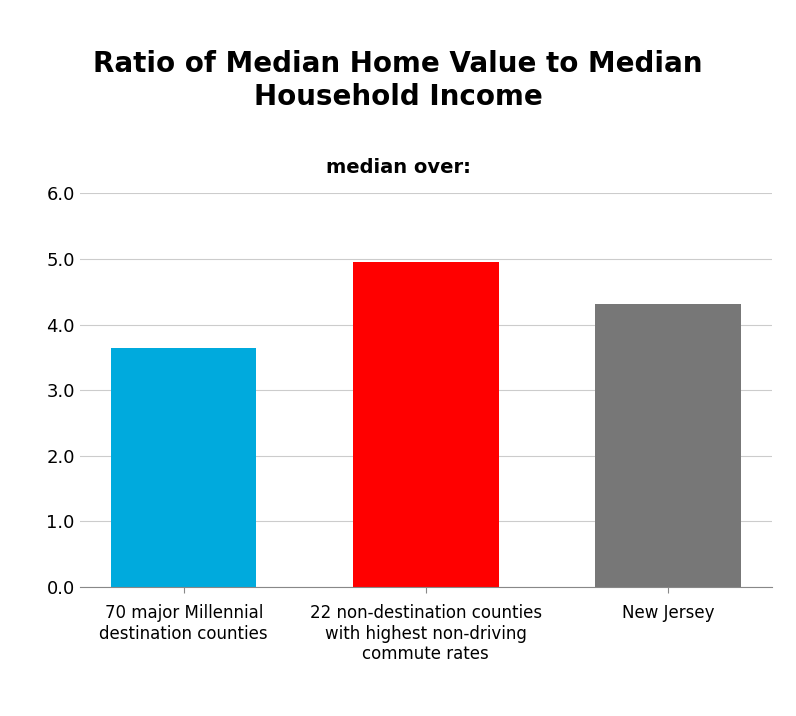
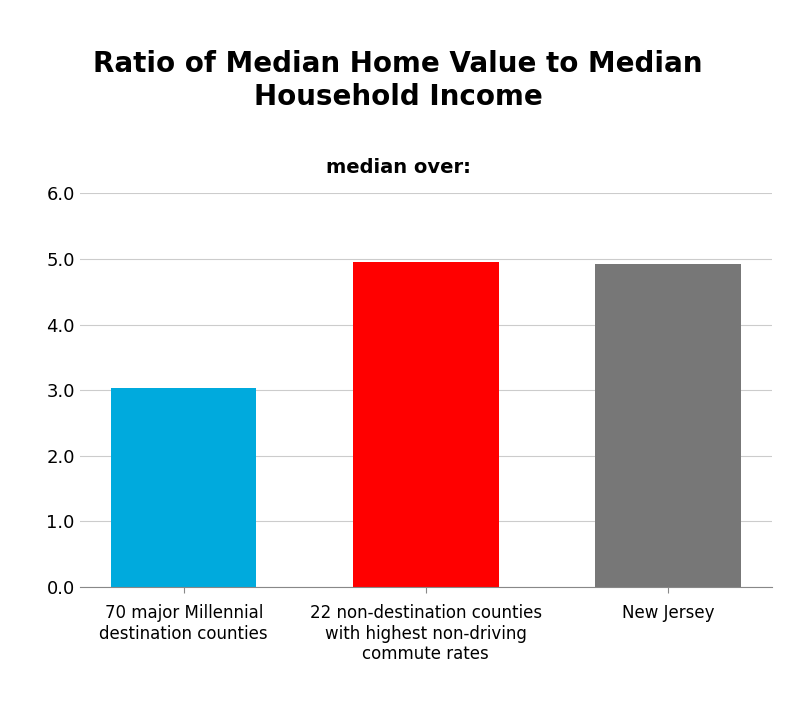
70 major Millennial destination counties: 3.65 -> 3.04
New Jersey: 4.32 -> 4.92
